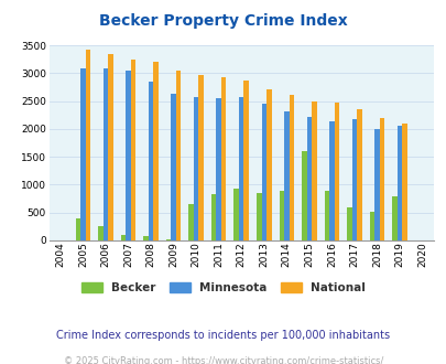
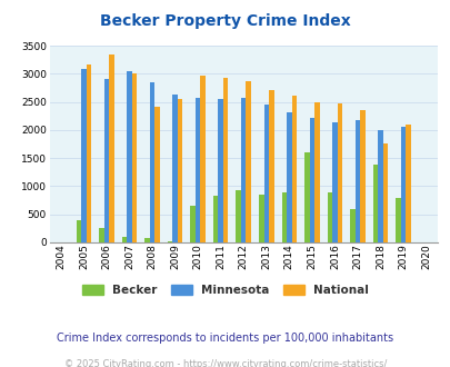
National/2005: 3420 -> 3160
Minnesota/2006: 3080 -> 2920
National/2007: 3250 -> 3000
National/2008: 3200 -> 2420
National/2009: 3050 -> 2560
Becker/2018: 510 -> 1380
National/2018: 2200 -> 1760
